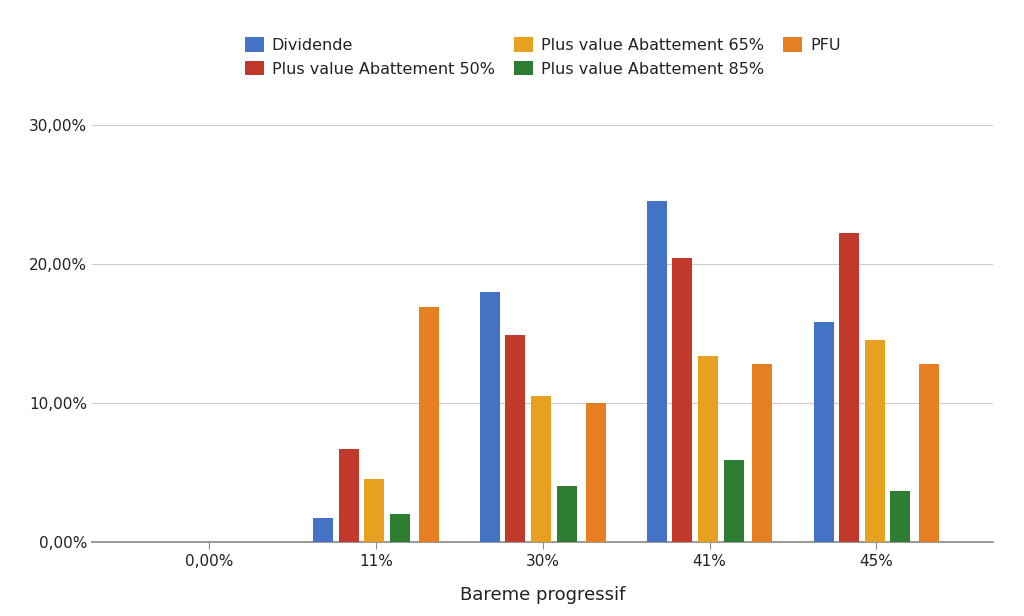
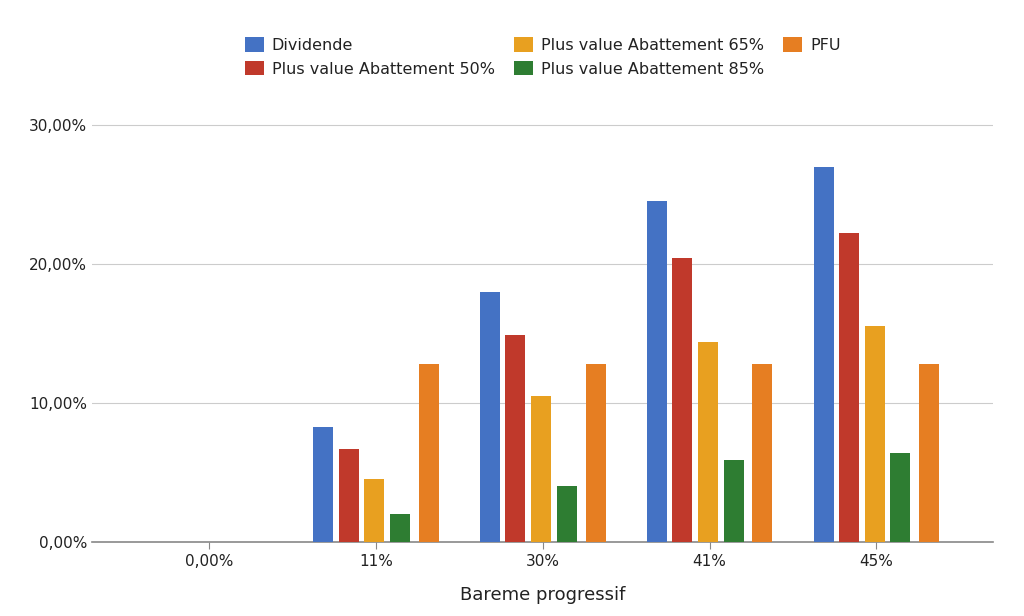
Dividende/11%: 1,7% -> 8,3%
PFU/11%: 16,9% -> 12,8%
PFU/30%: 10,0% -> 12,8%
Plus value Abattement 65%/41%: 13,4% -> 14,4%
Dividende/45%: 15,8% -> 27,0%
Plus value Abattement 65%/45%: 14,5% -> 15,5%
Plus value Abattement 85%/45%: 3,7% -> 6,4%
